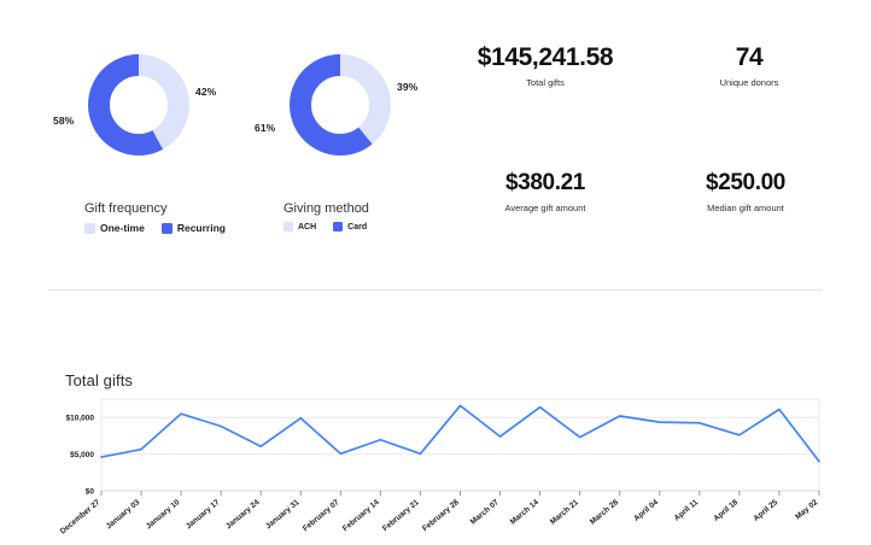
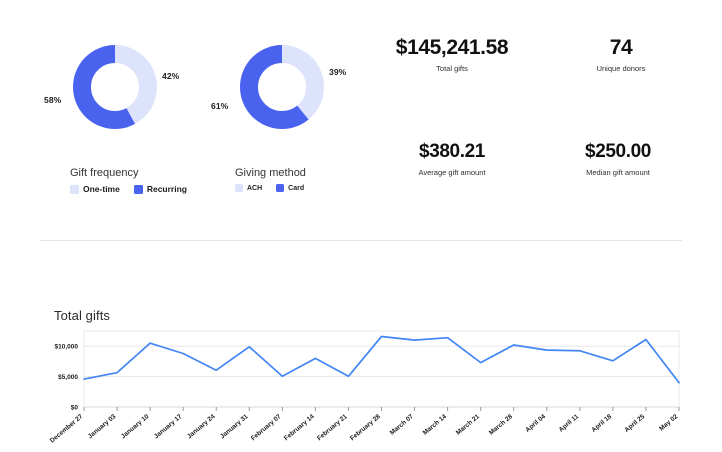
February 14: $7000 -> $8000
March 07: $7000 -> $11000
